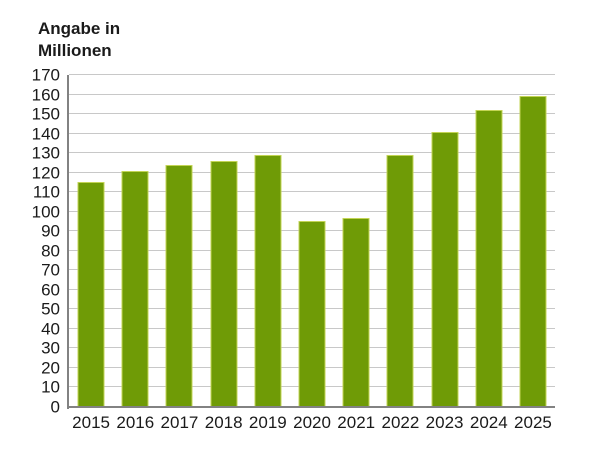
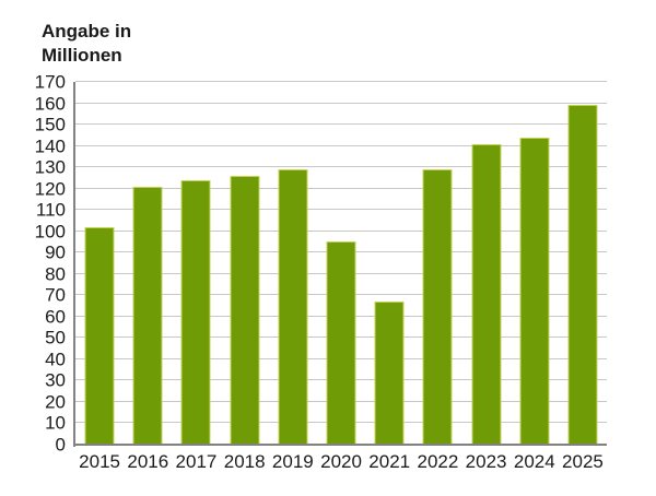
2015: 115 -> 102
2021: 97 -> 67
2024: 152 -> 144
